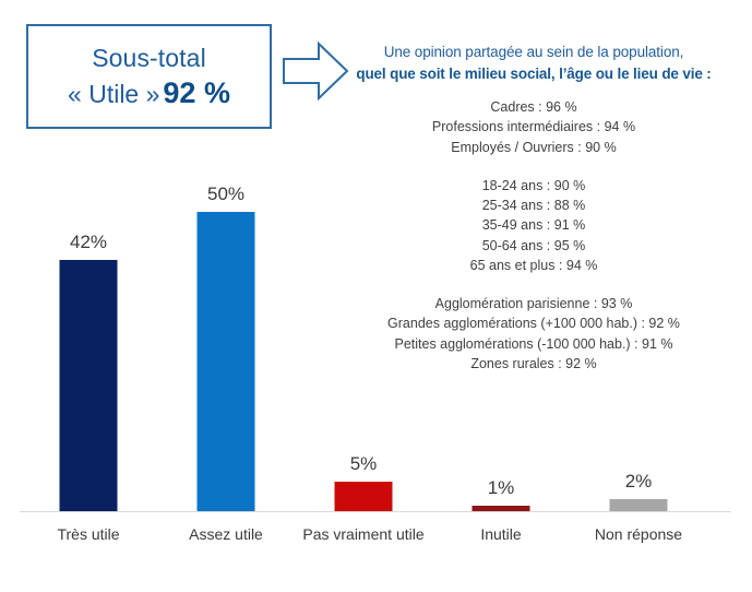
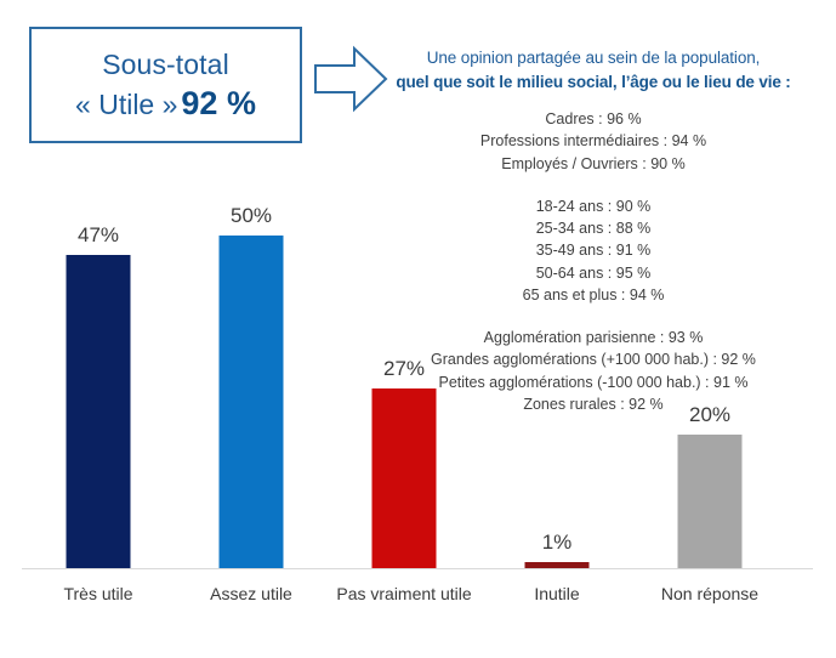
Très utile: 42% -> 47%
Pas vraiment utile: 5% -> 27%
Non réponse: 2% -> 20%
